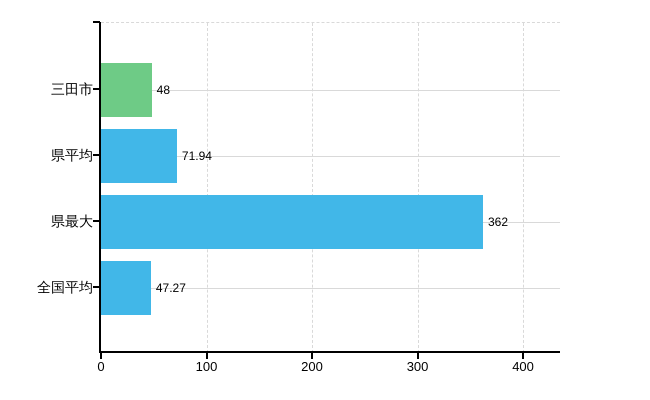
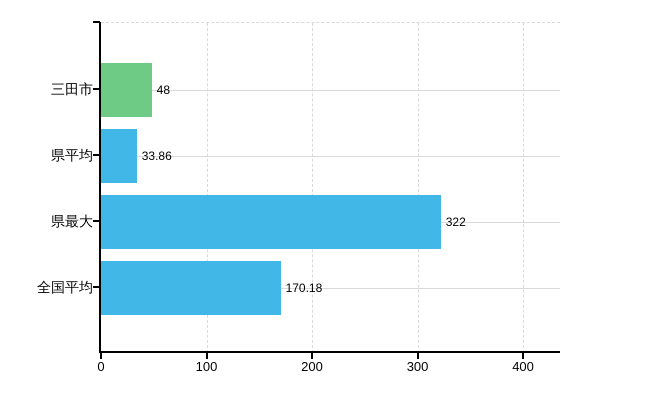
県平均: 71.94 -> 33.86
県最大: 362 -> 322
全国平均: 47.27 -> 170.18
